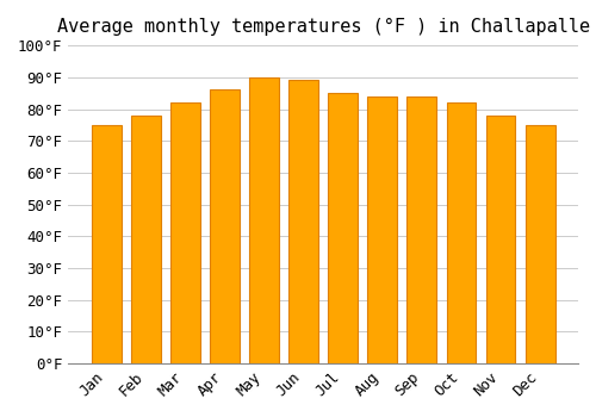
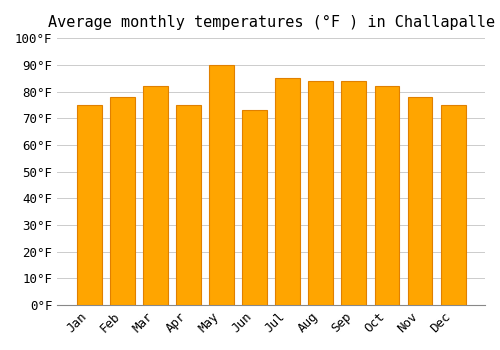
Apr: 86°F -> 75°F
Jun: 89°F -> 73°F
